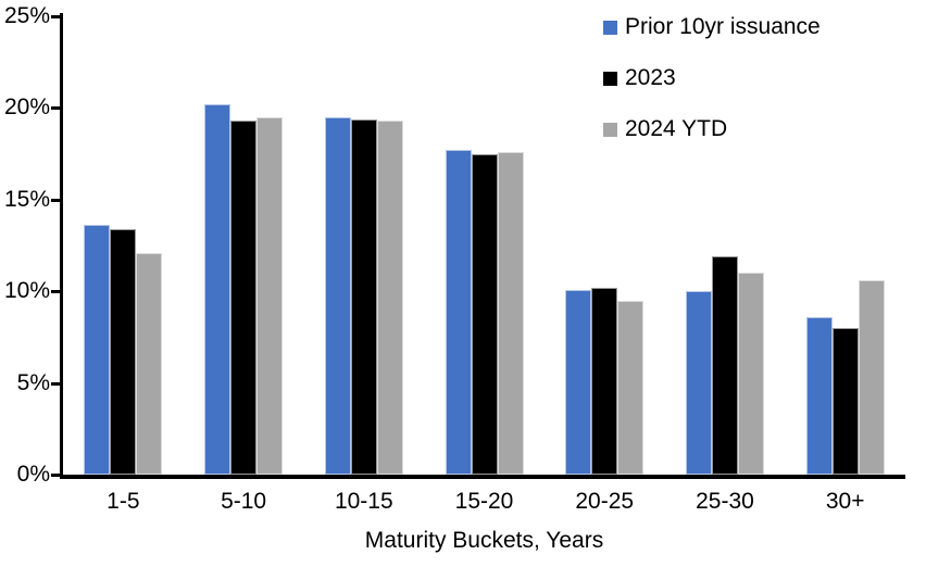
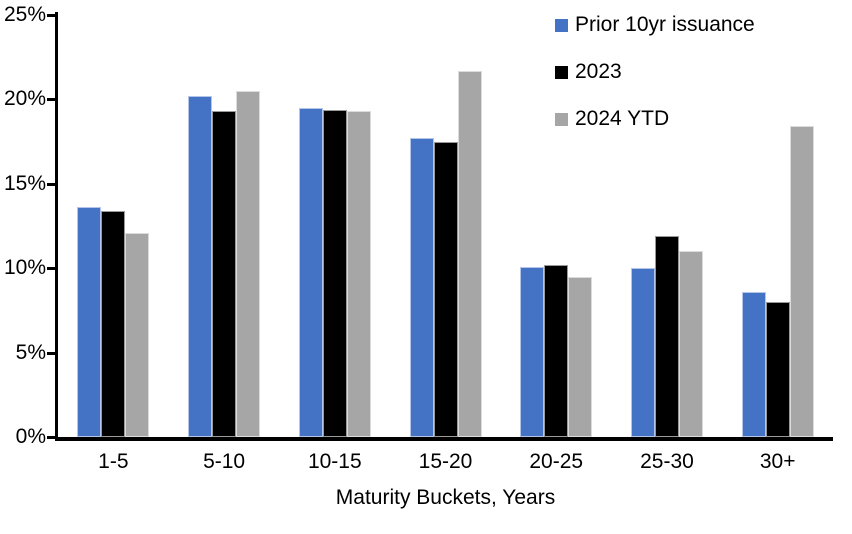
2024 YTD/5-10: 19.5% -> 20.5%
2024 YTD/15-20: 17.6% -> 21.7%
2024 YTD/30+: 10.6% -> 18.4%
